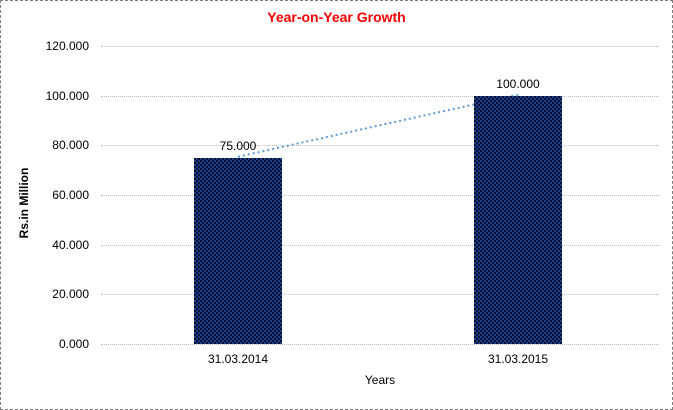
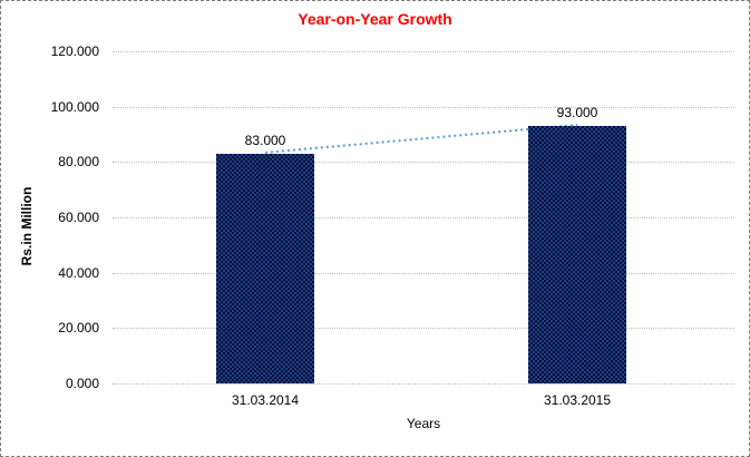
31.03.2014: 75.000 -> 83.000
31.03.2015: 100.000 -> 93.000
